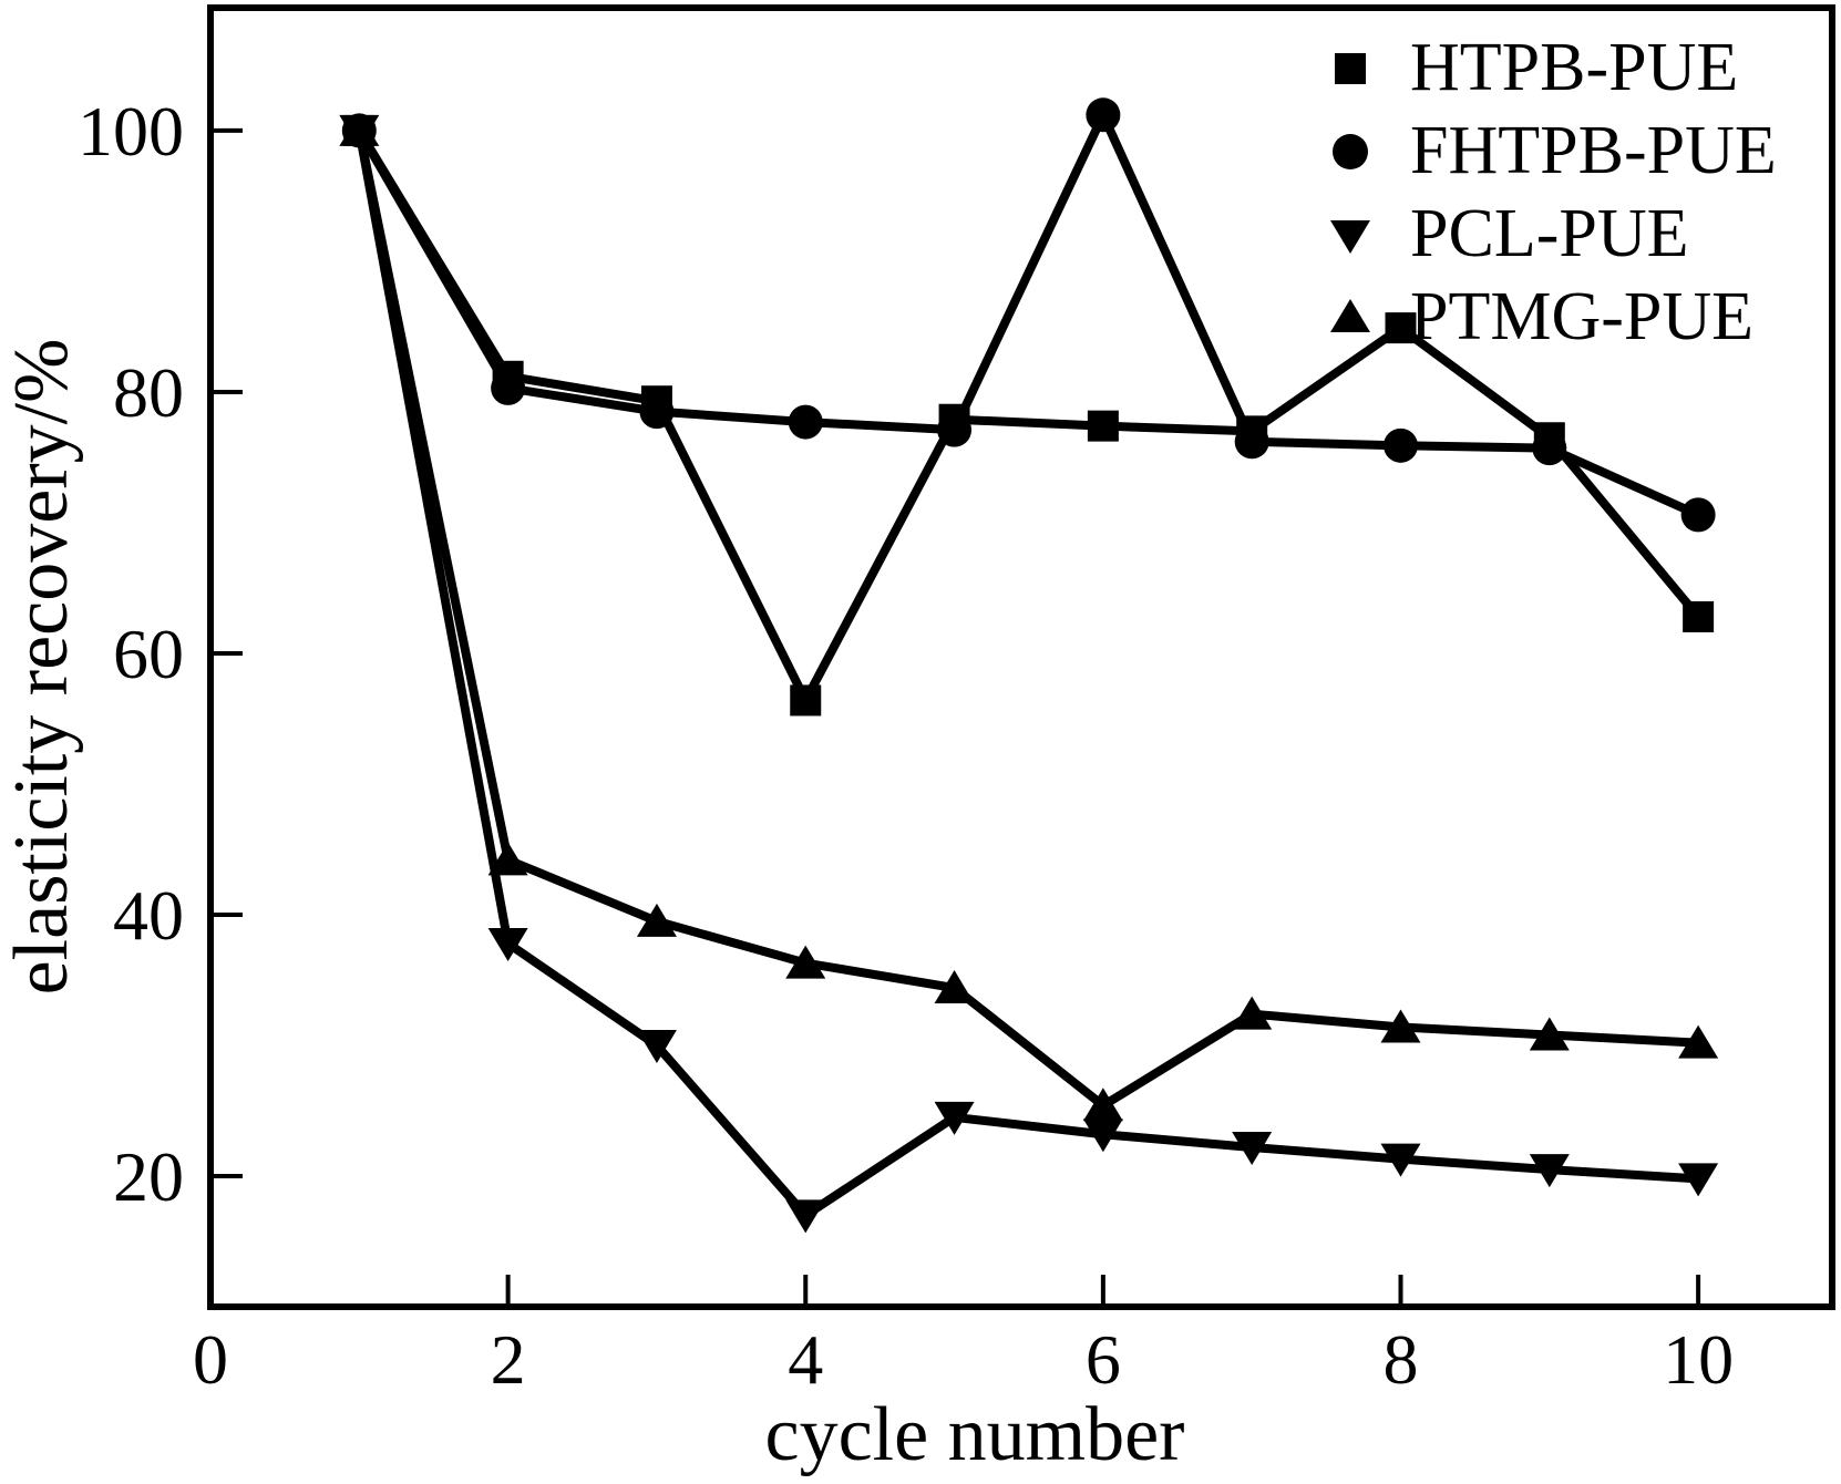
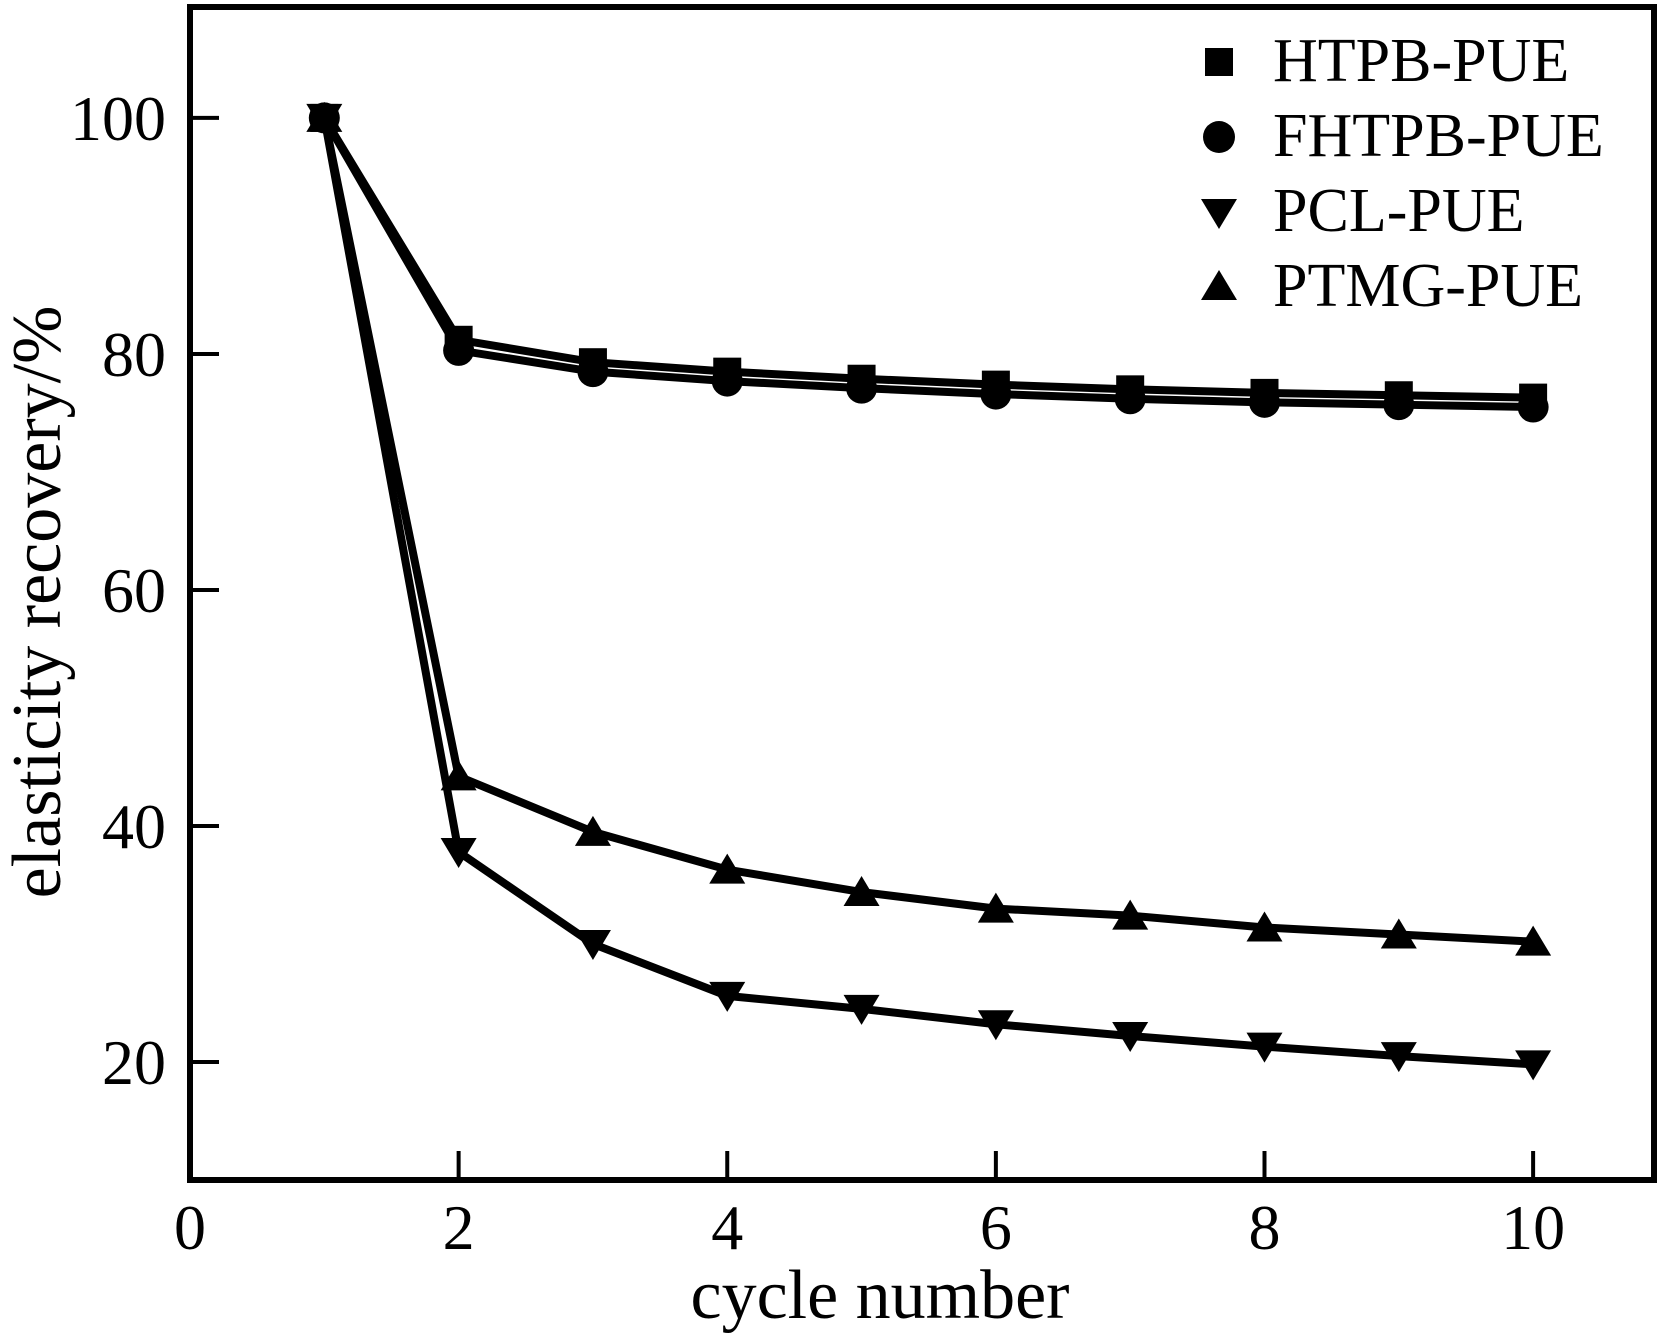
HTPB-PUE/4: 56.4 -> 78.5
PCL-PUE/4: 17.0 -> 25.6
FHTPB-PUE/6: 101.2 -> 76.6
PTMG-PUE/6: 25.4 -> 33.0
HTPB-PUE/8: 84.9 -> 76.7
HTPB-PUE/10: 62.8 -> 76.3
FHTPB-PUE/10: 70.6 -> 75.5
